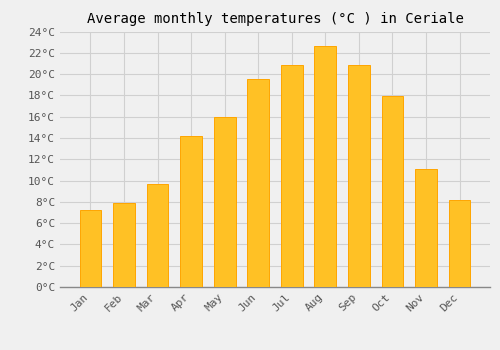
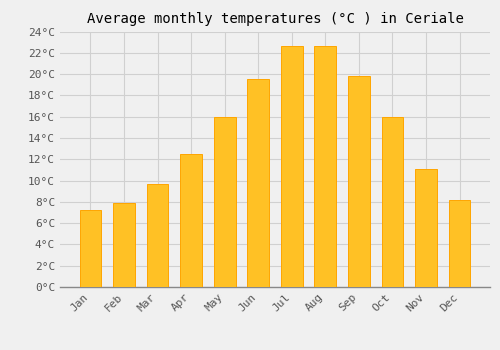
Apr: 14.2°C -> 12.5°C
Jul: 20.9°C -> 22.6°C
Sep: 20.9°C -> 19.8°C
Oct: 17.9°C -> 16.0°C
